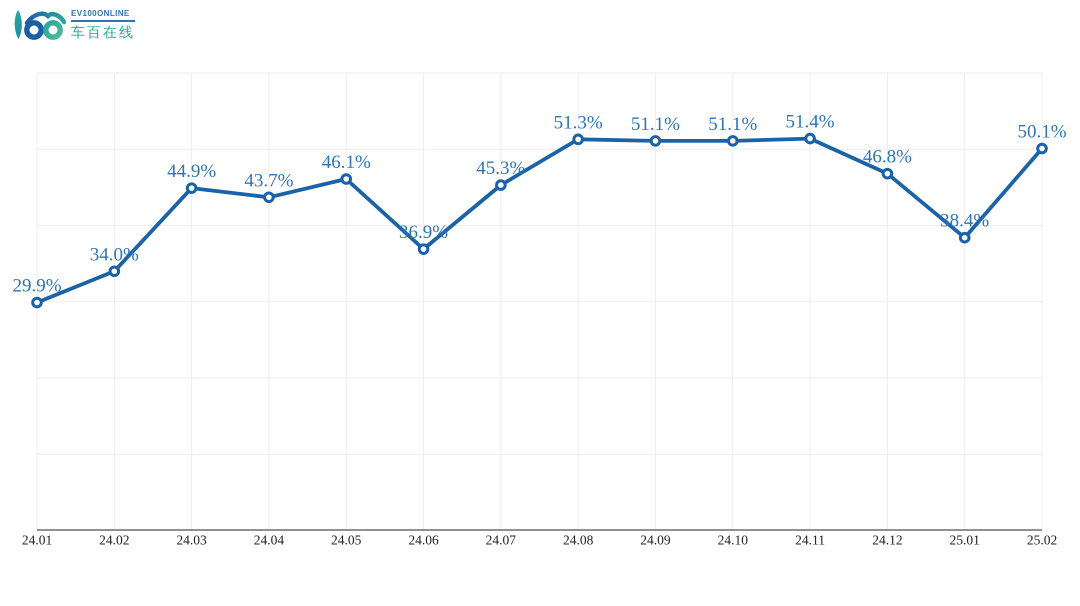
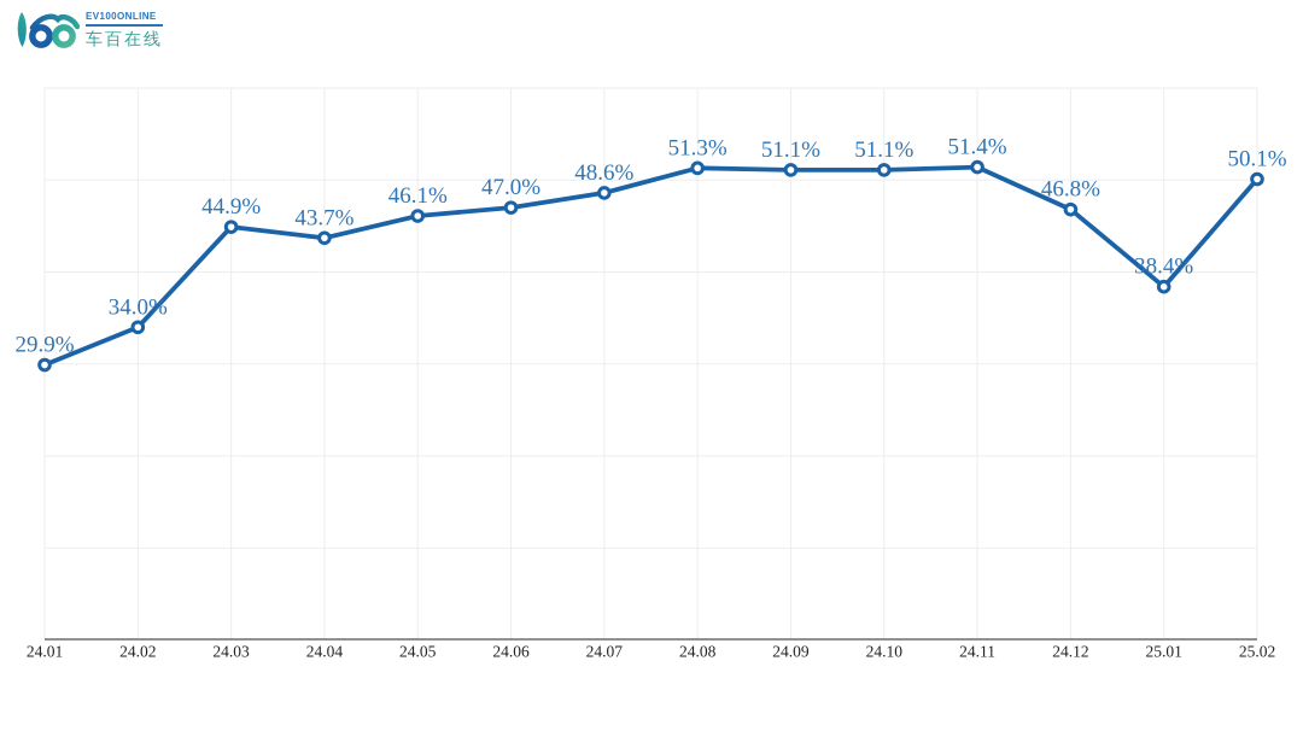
24.06: 36.9% -> 47.0%
24.07: 45.3% -> 48.6%
